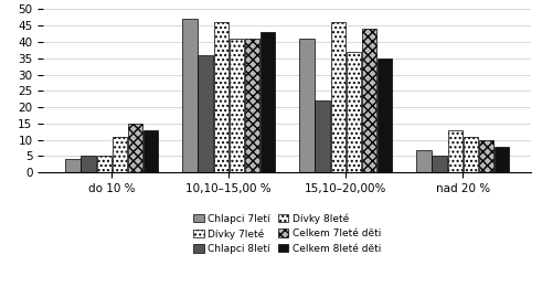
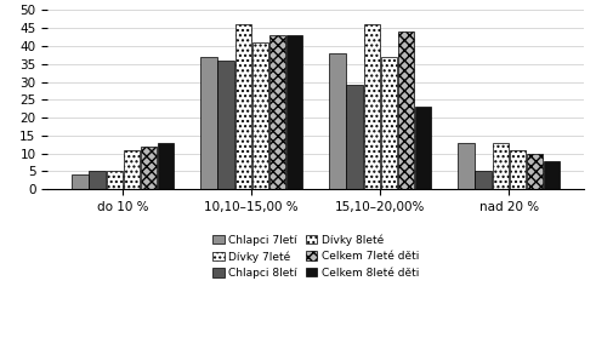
Celkem 7leté děti/do 10 %: 15 -> 12
Chlapci 7letí/10,10–15,00 %: 47 -> 37
Celkem 7leté děti/10,10–15,00 %: 41 -> 43
Chlapci 7letí/15,10–20,00%: 41 -> 38
Chlapci 8letí/15,10–20,00%: 22 -> 29
Celkem 8leté děti/15,10–20,00%: 35 -> 23
Chlapci 7letí/nad 20 %: 7 -> 13
